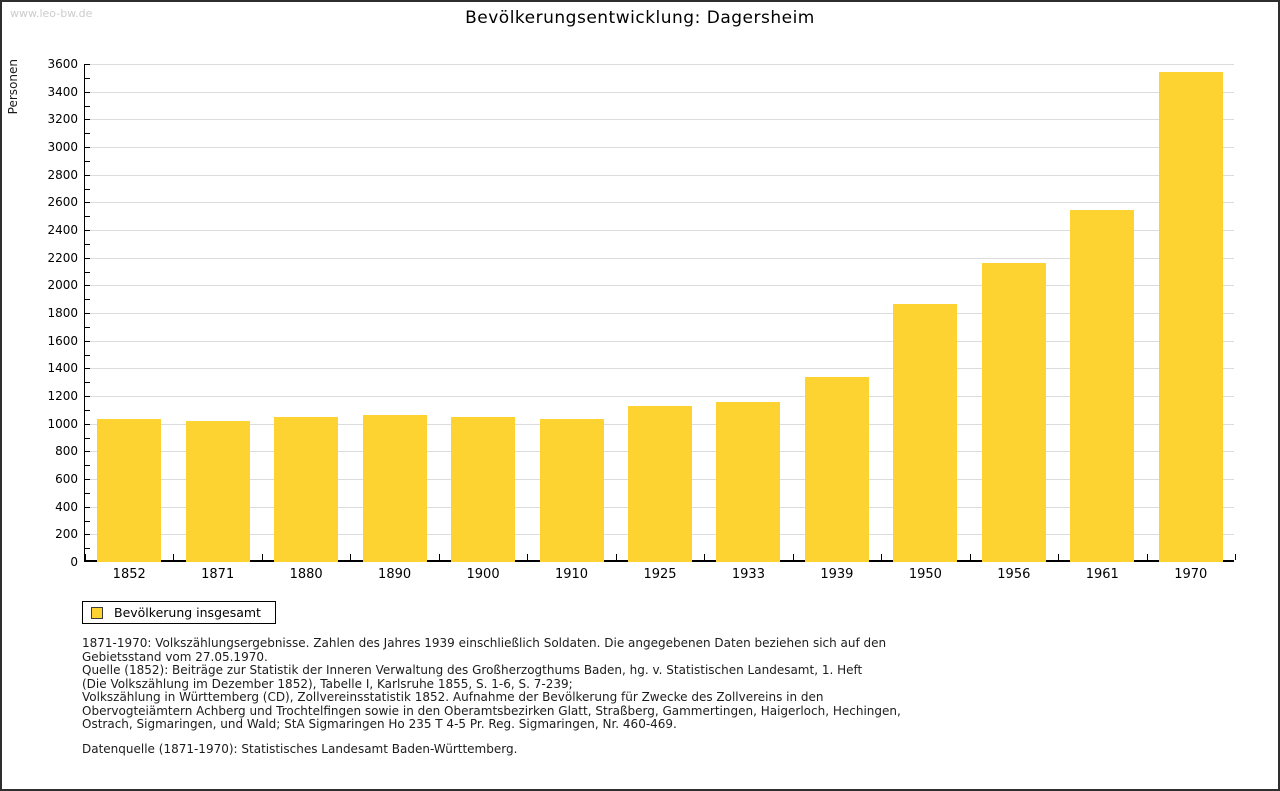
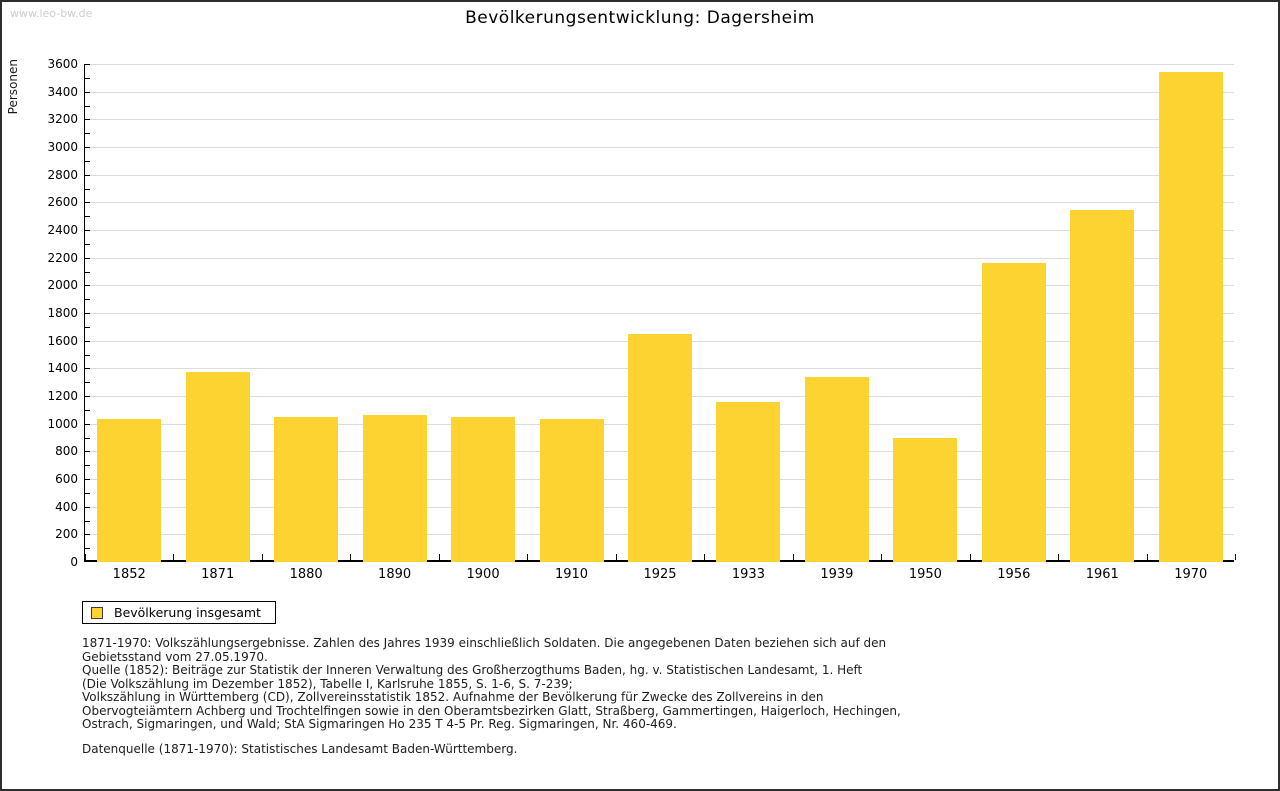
1871: 1020 -> 1370
1925: 1130 -> 1650
1950: 1860 -> 900
